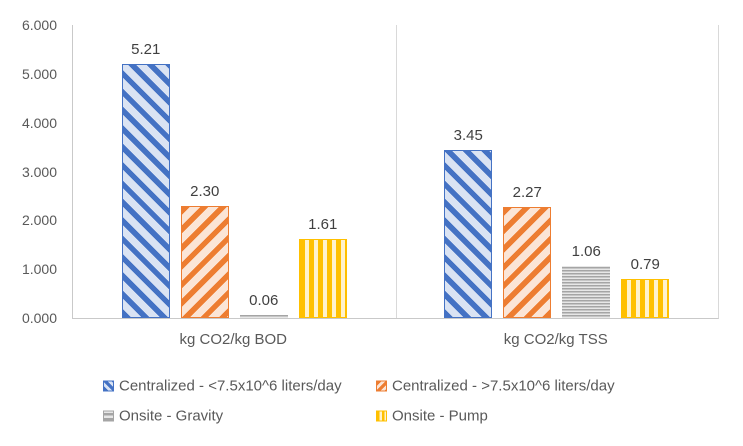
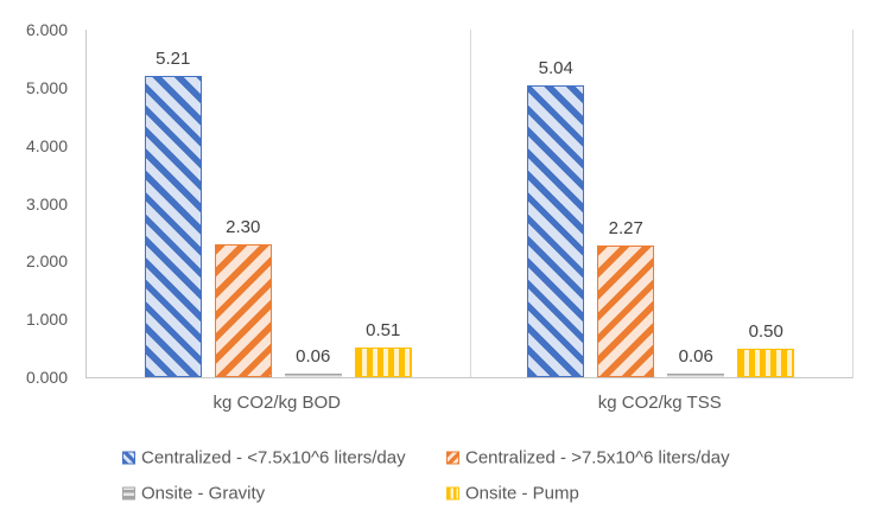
Onsite - Pump/kg CO2/kg BOD: 1.61 -> 0.51
Centralized - <7.5x10^6 liters/day/kg CO2/kg TSS: 3.45 -> 5.04
Onsite - Gravity/kg CO2/kg TSS: 1.06 -> 0.06
Onsite - Pump/kg CO2/kg TSS: 0.79 -> 0.50
